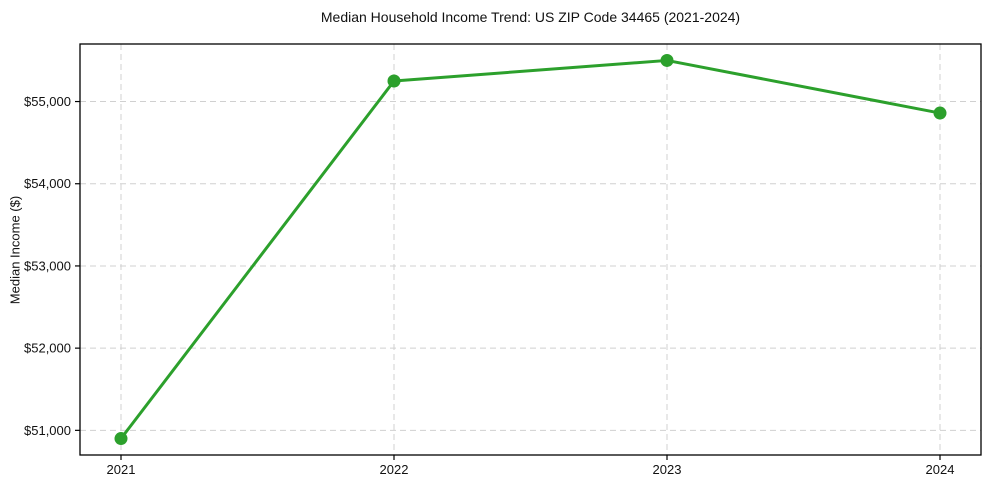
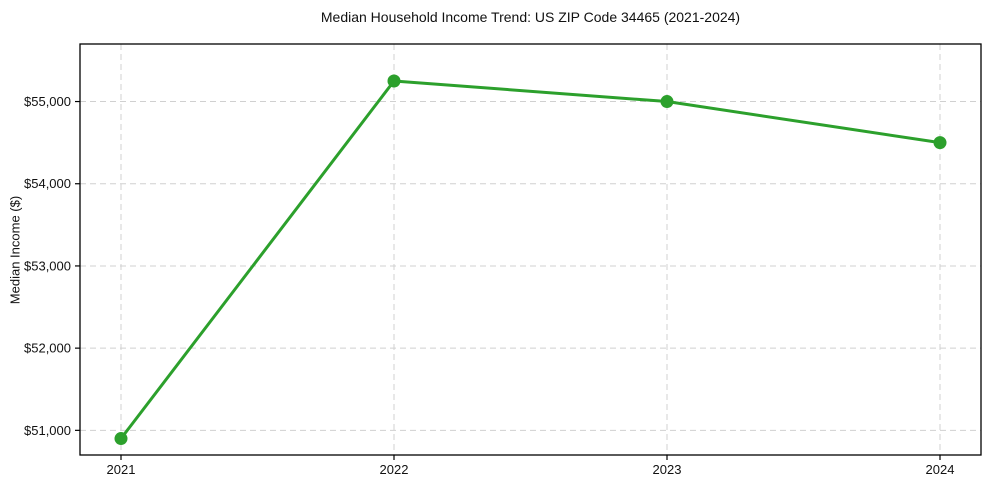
2023: $55500 -> $55000
2024: $54900 -> $54500
